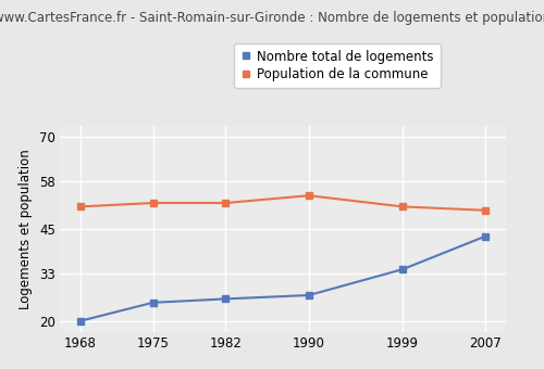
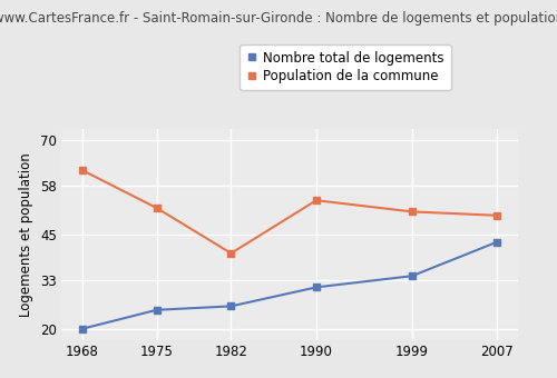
Population de la commune/1968: 51 -> 62
Population de la commune/1982: 52 -> 40
Nombre total de logements/1990: 27 -> 31
